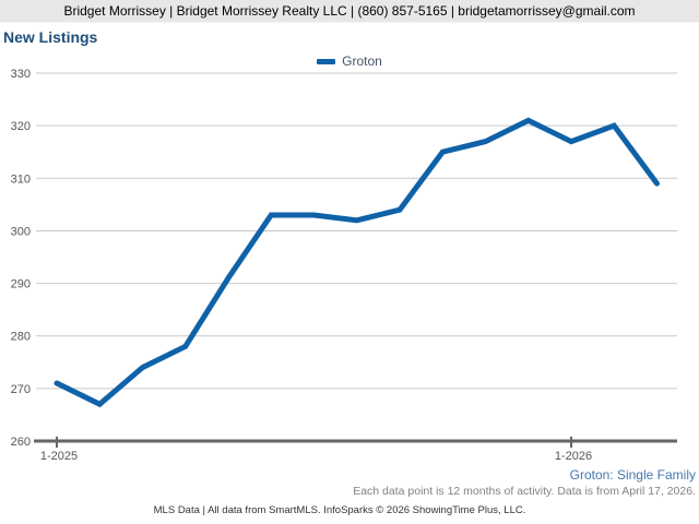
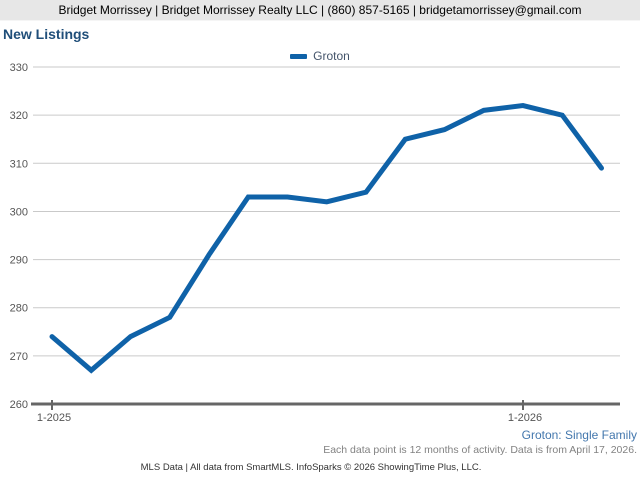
1-2025: 271 -> 274
1-2026: 317 -> 322
